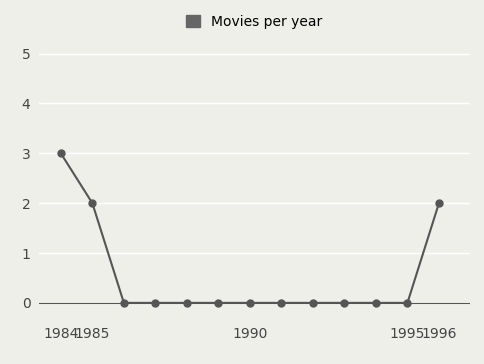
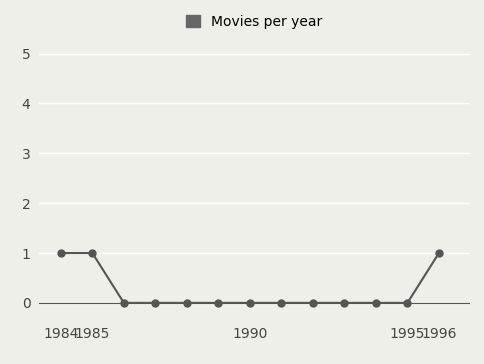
1984: 3 -> 1
1985: 2 -> 1
1996: 2 -> 1
